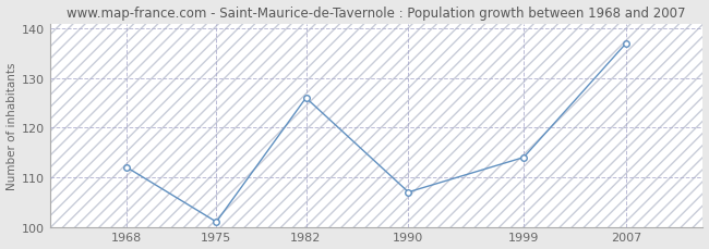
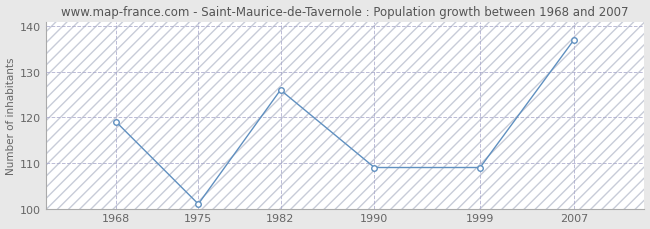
1968: 112 -> 119
1990: 107 -> 109
1999: 114 -> 109
